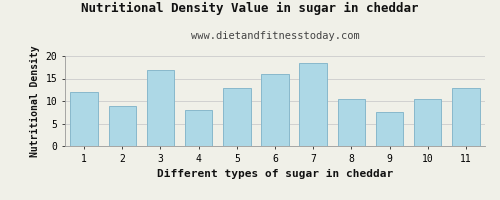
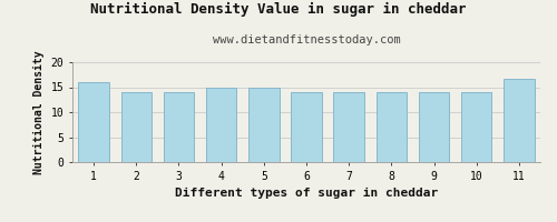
1: 12.0 -> 16.0
2: 9.0 -> 14.0
3: 17.0 -> 14.0
4: 8.0 -> 15.0
5: 13.0 -> 15.0
6: 16.0 -> 14.0
7: 18.5 -> 14.0
8: 10.5 -> 14.0
9: 7.5 -> 14.0
10: 10.5 -> 14.0
11: 13.0 -> 16.7
